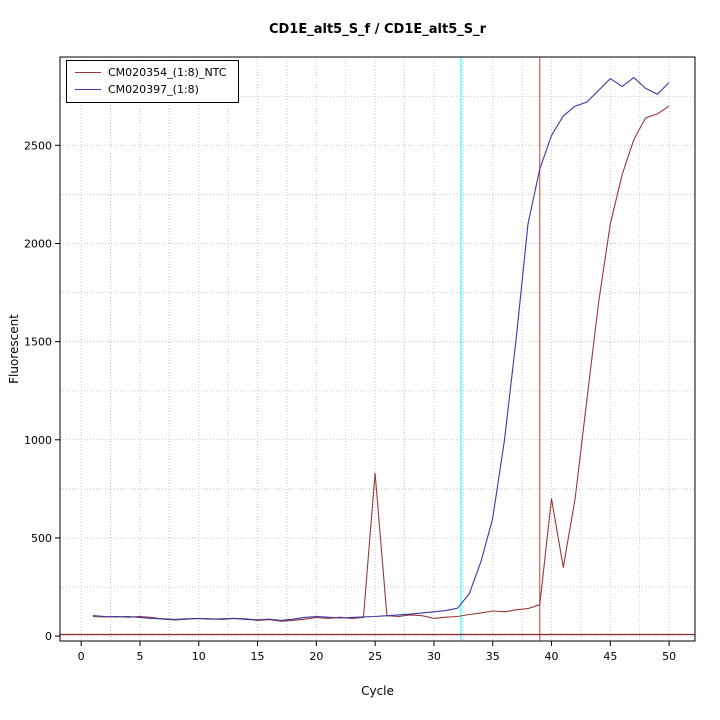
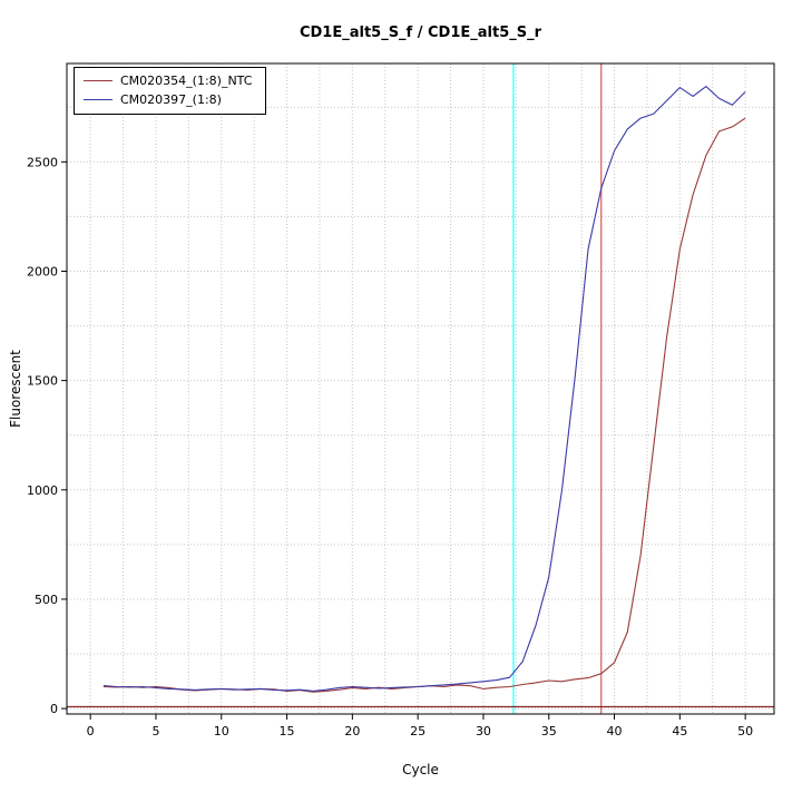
CM020354_(1:8)_NTC/25: 830 -> 100
CM020354_(1:8)_NTC/40: 700 -> 210
